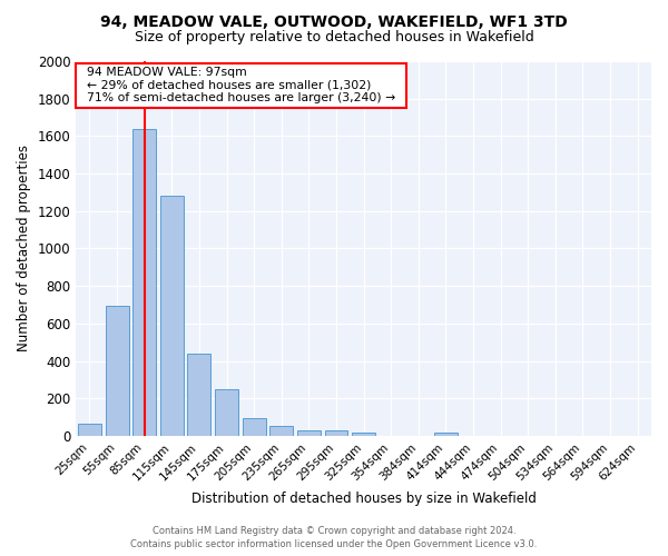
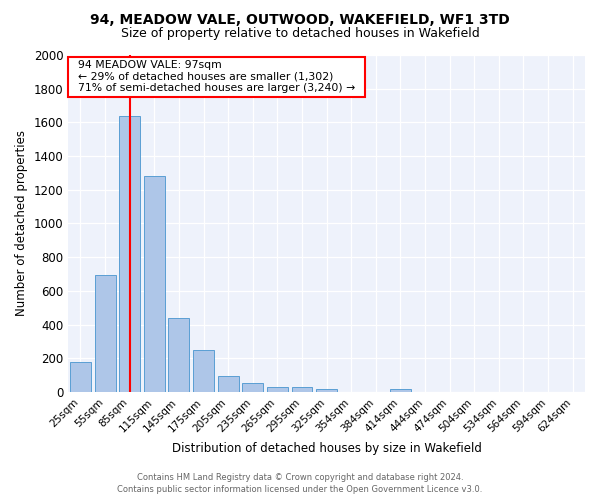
25sqm: 60 -> 180
